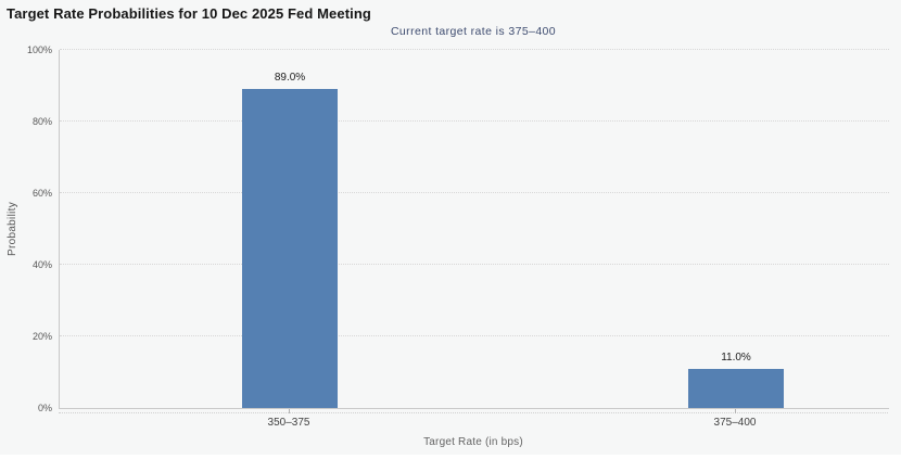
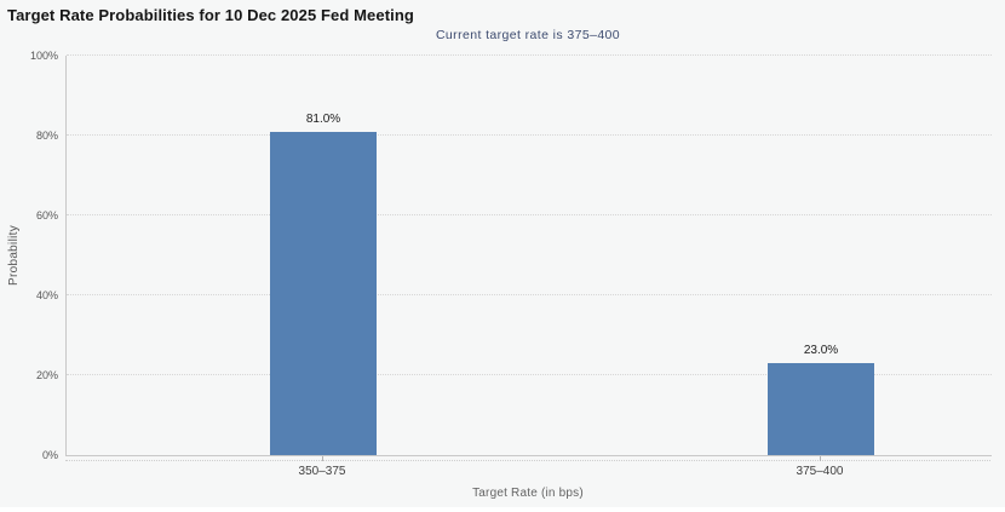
350–375: 89.0% -> 81.0%
375–400: 11.0% -> 23.0%
